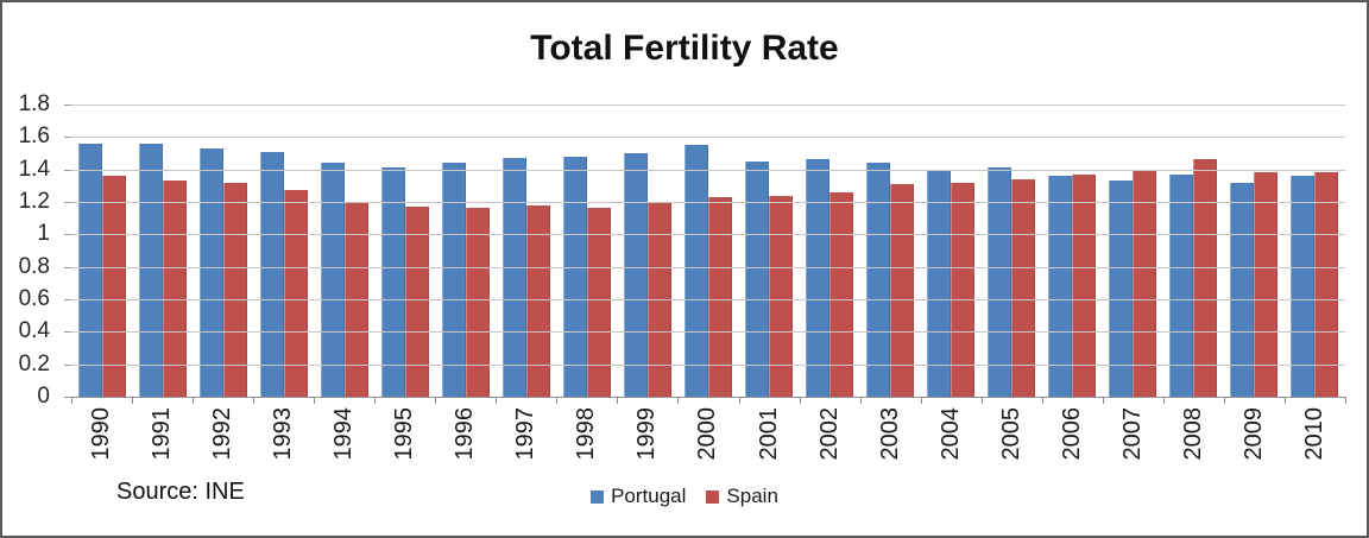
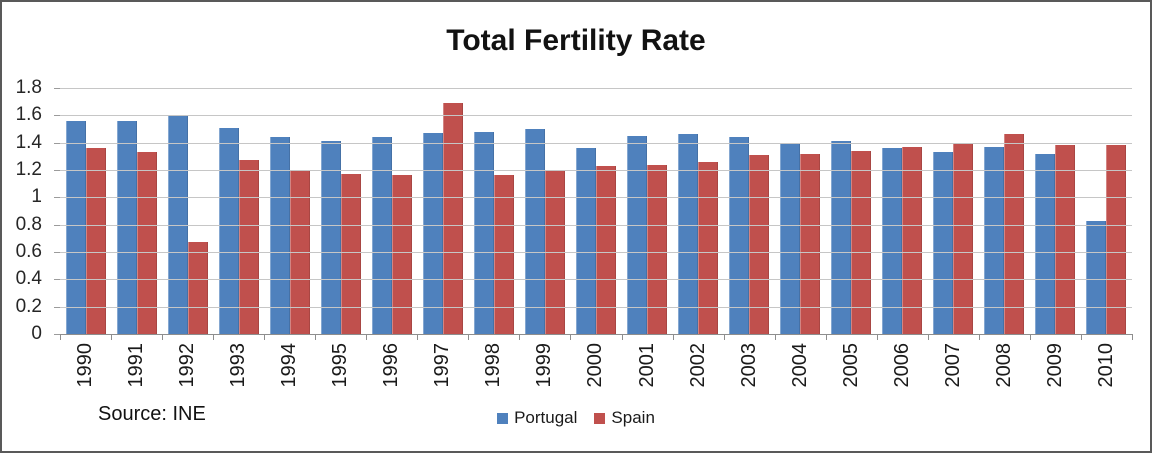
Portugal/1992: 1.53 -> 1.60
Spain/1992: 1.32 -> 0.67
Spain/1997: 1.18 -> 1.69
Portugal/2000: 1.55 -> 1.36
Portugal/2010: 1.36 -> 0.83
